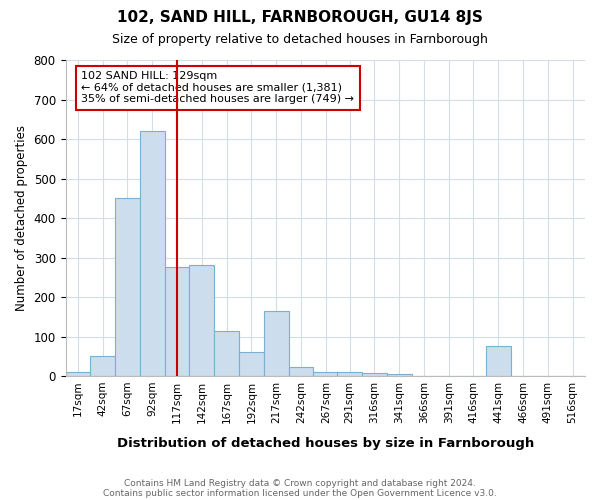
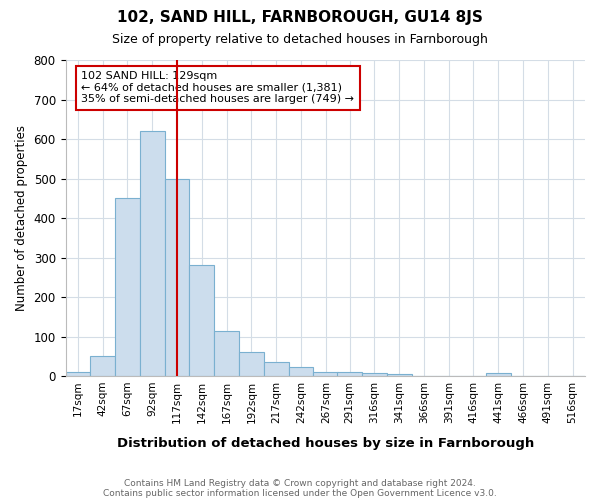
117sqm: 275 -> 500
217sqm: 165 -> 37
441sqm: 75 -> 7
